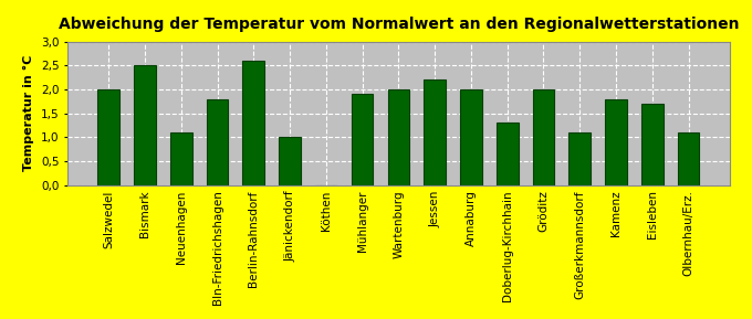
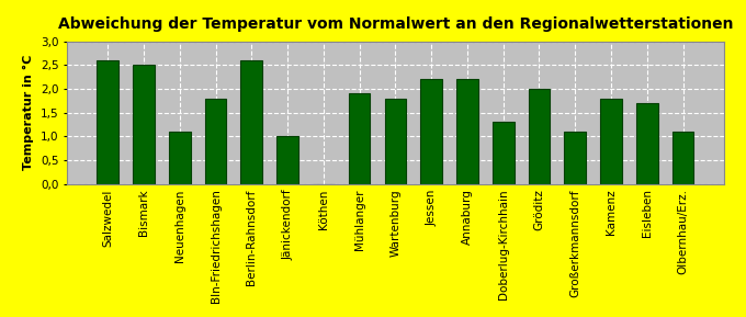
Salzwedel: 2,0 -> 2,6
Wartenburg: 2,0 -> 1,8
Annaburg: 2,0 -> 2,2
